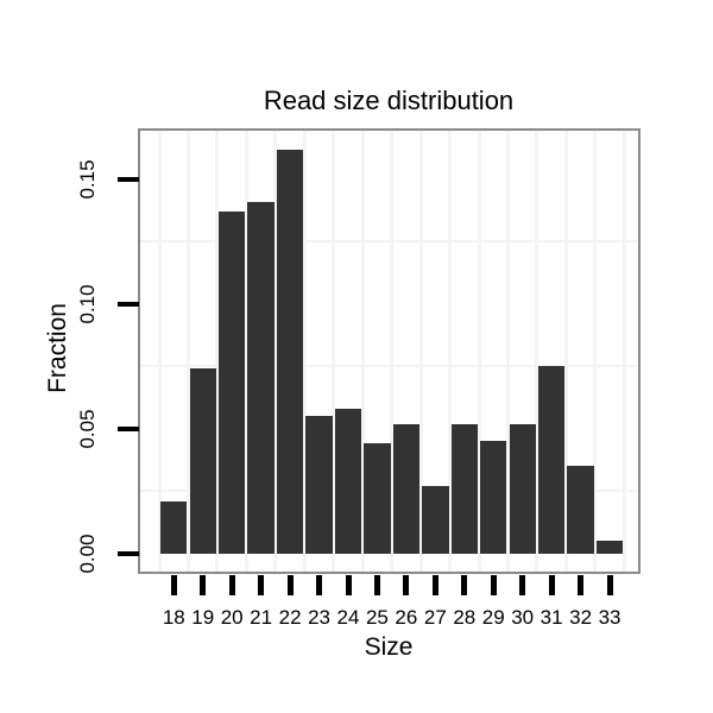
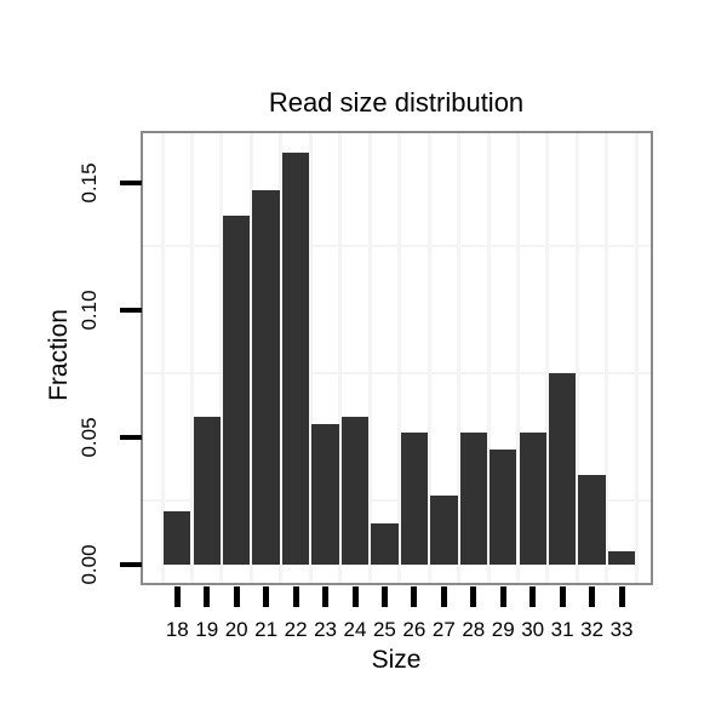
19: 0.074 -> 0.058
21: 0.141 -> 0.147
25: 0.044 -> 0.016
